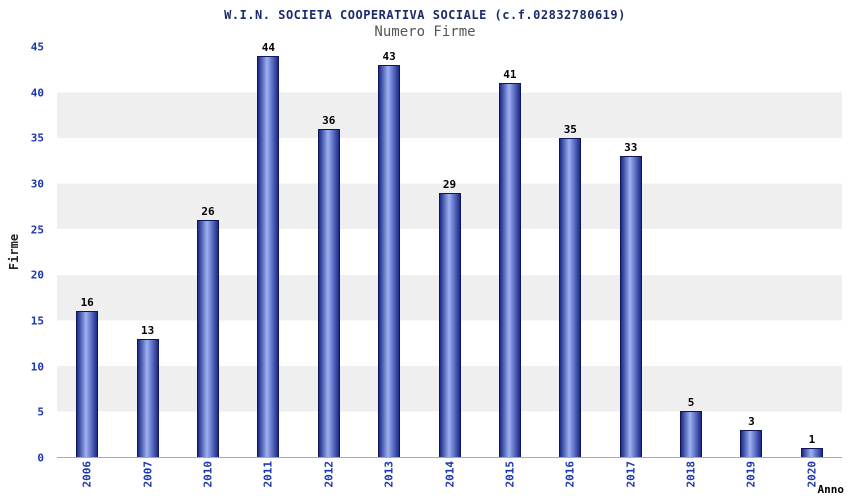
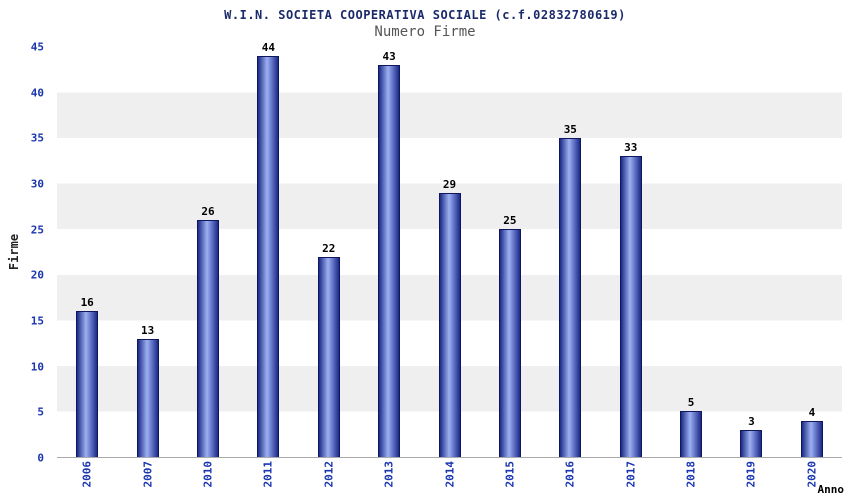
2012: 36 -> 22
2015: 41 -> 25
2020: 1 -> 4
